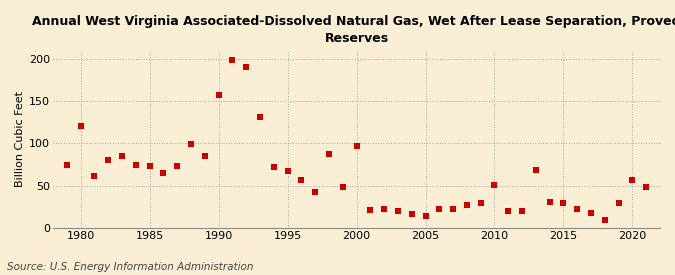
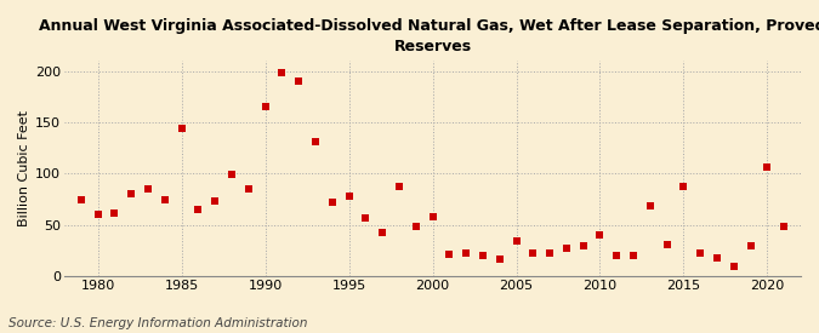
1980: 121 -> 60
1985: 73 -> 144
1990: 157 -> 166
1995: 67 -> 78
2000: 97 -> 58
2005: 14 -> 34
2010: 51 -> 40
2015: 29 -> 88
2020: 57 -> 106
